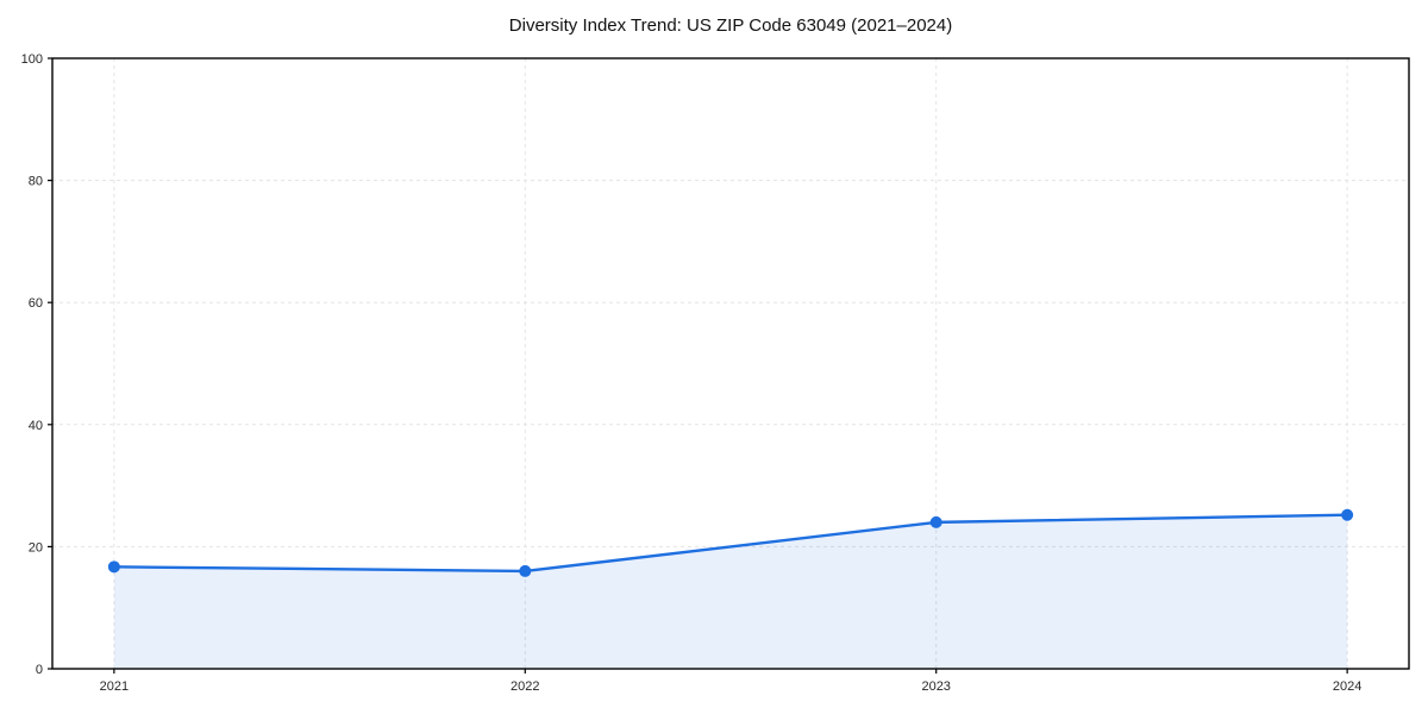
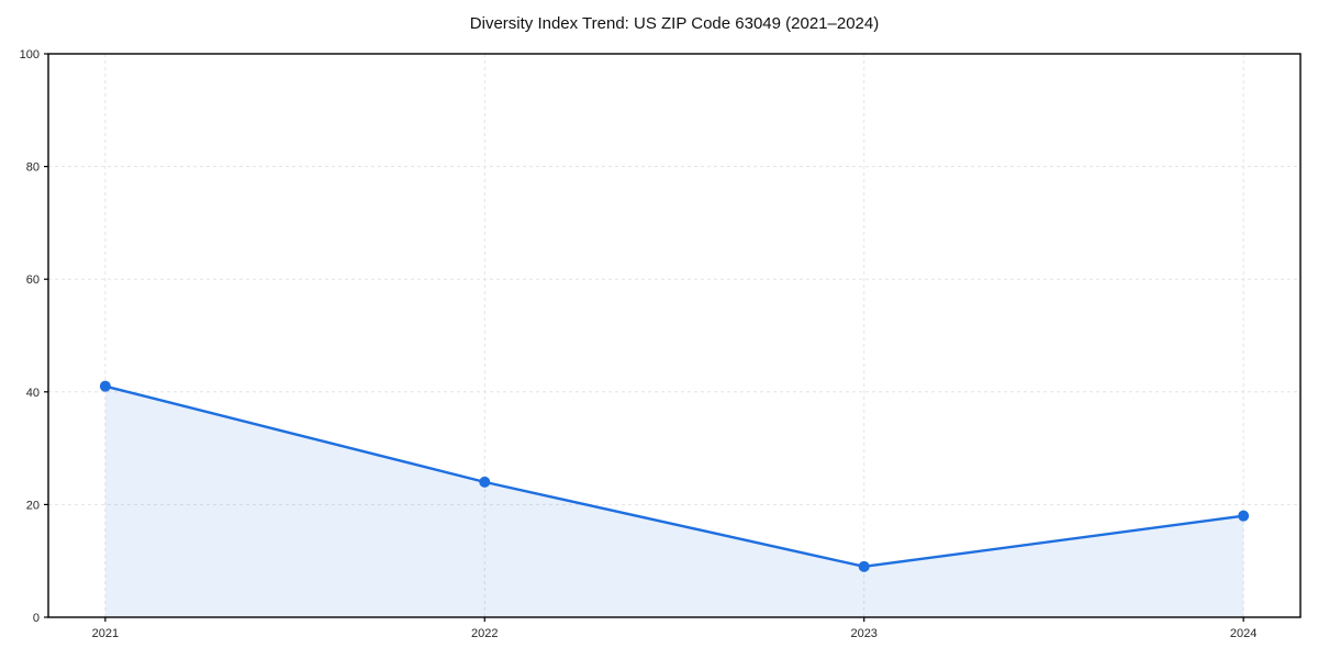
2021: 17 -> 41
2022: 16 -> 24
2023: 24 -> 9
2024: 25 -> 18
